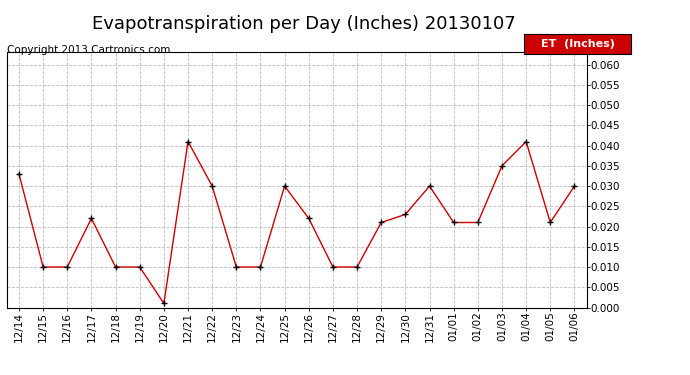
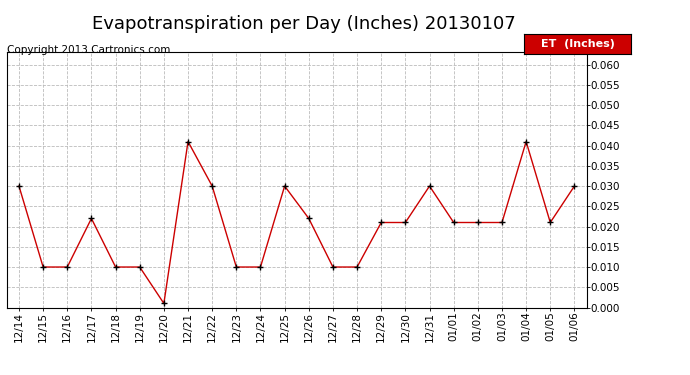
12/14: 0.033 -> 0.030
12/30: 0.023 -> 0.021
01/03: 0.035 -> 0.021
